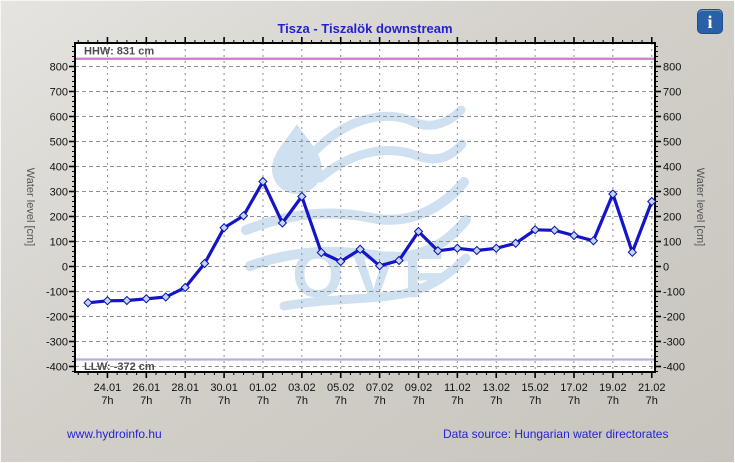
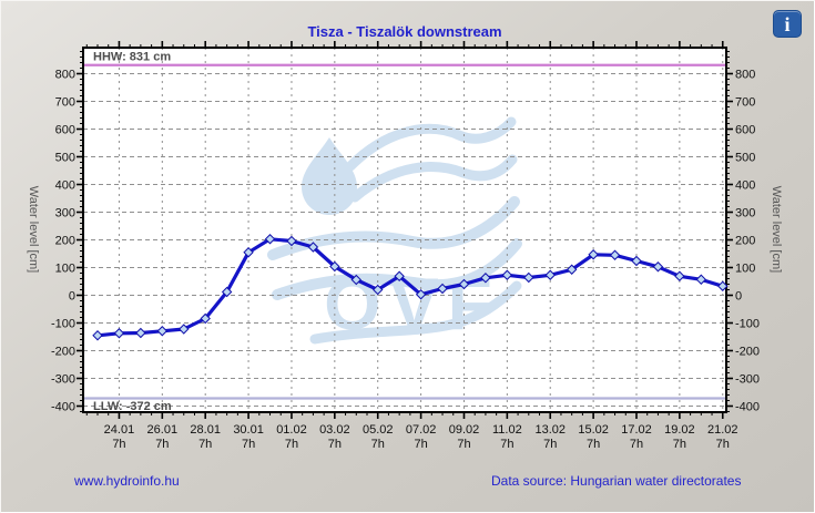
01.02: 340 -> 200
03.02: 280 -> 100
09.02: 140 -> 40
19.02: 290 -> 70
21.02: 260 -> 30
